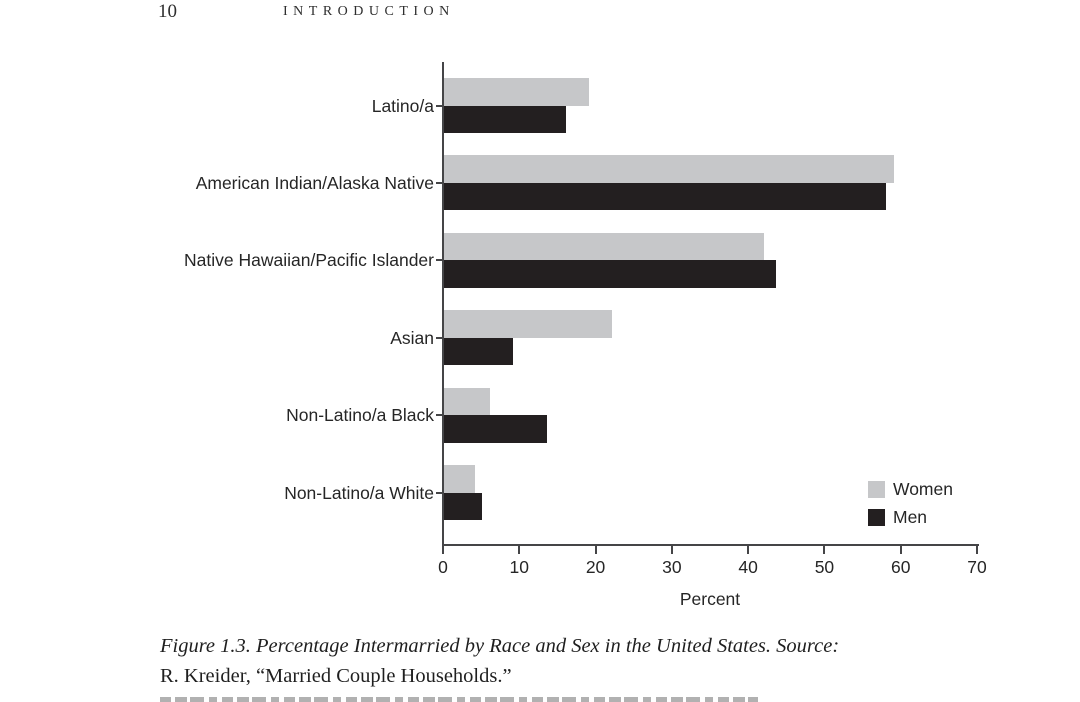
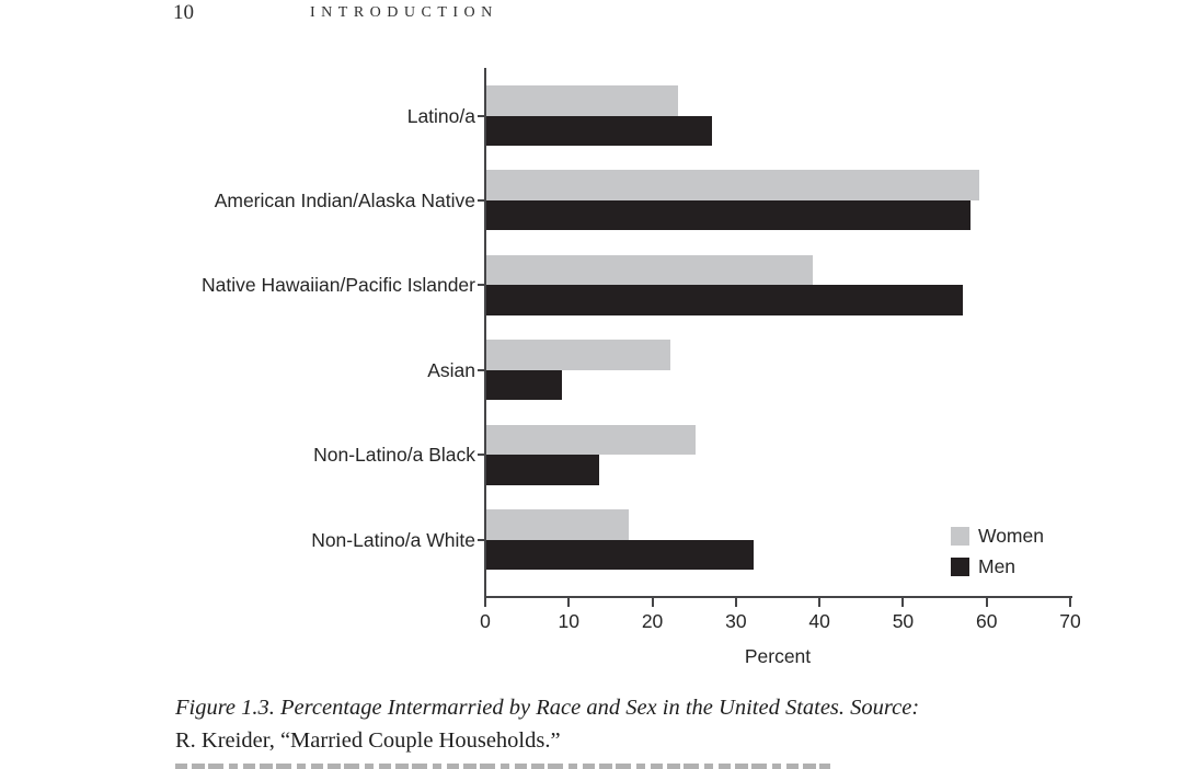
Women/Latino/a: 19 -> 23
Men/Latino/a: 16 -> 27
Women/Native Hawaiian/Pacific Islander: 42 -> 39
Men/Native Hawaiian/Pacific Islander: 44 -> 57
Women/Non-Latino/a Black: 6 -> 25
Women/Non-Latino/a White: 4 -> 17
Men/Non-Latino/a White: 5 -> 32
